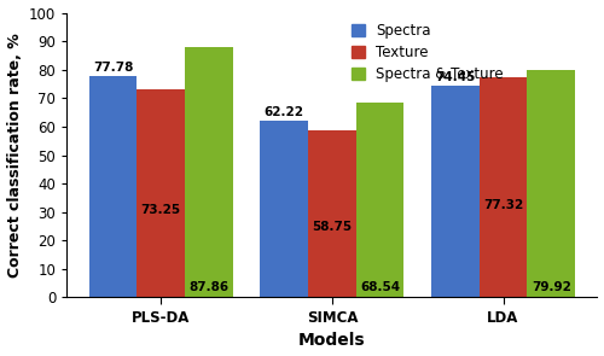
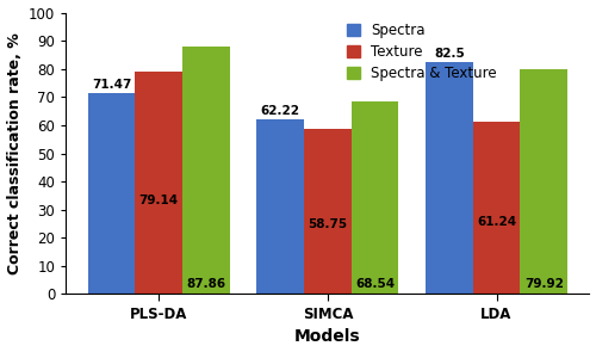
Spectra/PLS-DA: 77.78 -> 71.47
Texture/PLS-DA: 73.25 -> 79.14
Spectra/LDA: 74.5 -> 82.5
Texture/LDA: 77.32 -> 61.24
